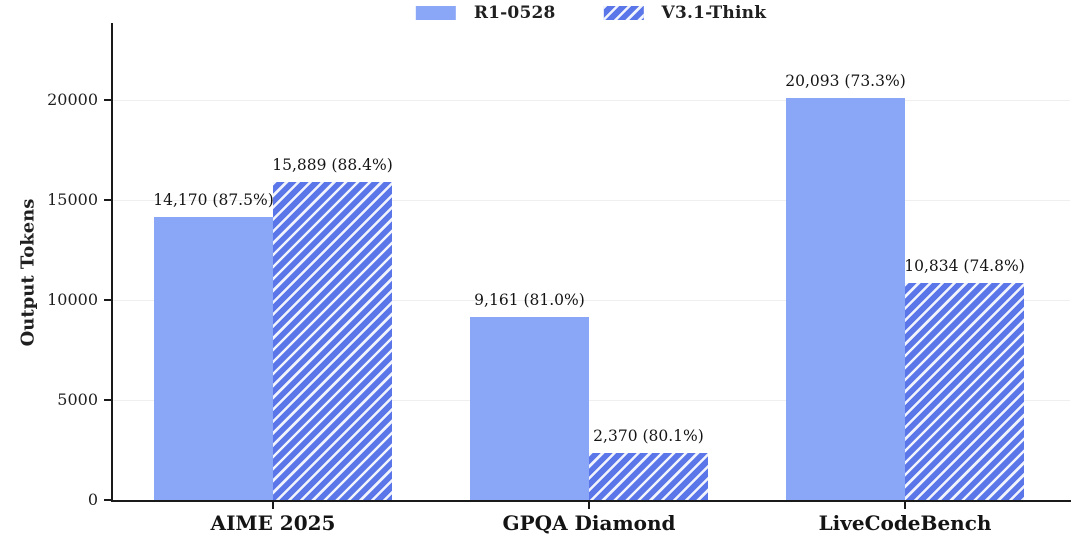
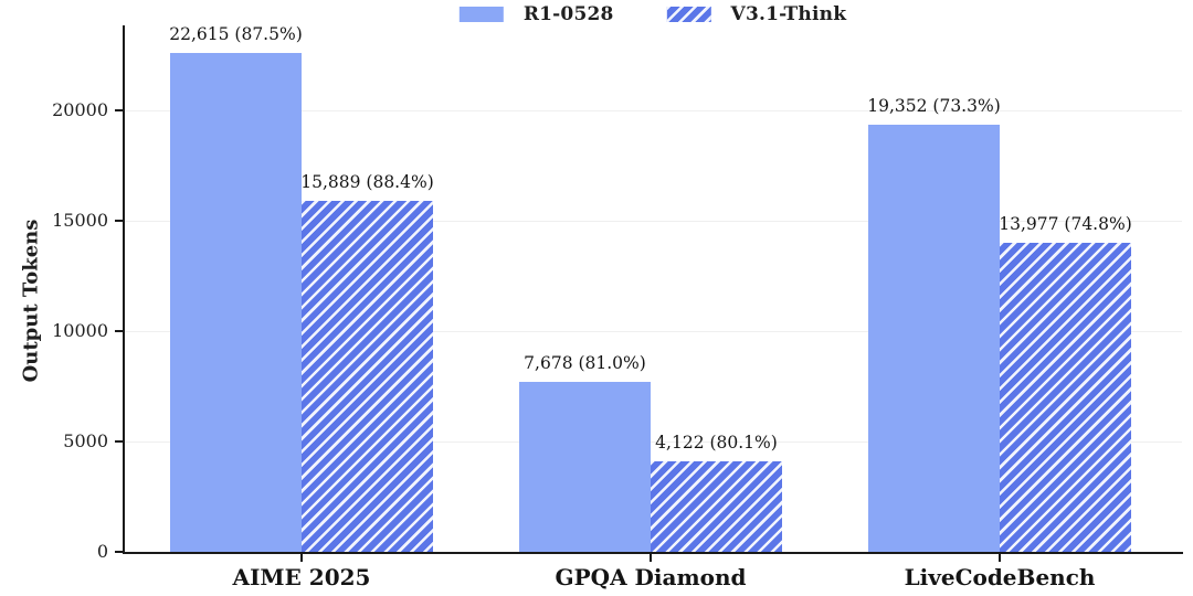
R1-0528/AIME 2025: 14,170 -> 22,615
R1-0528/GPQA Diamond: 9,161 -> 7,678
V3.1-Think/GPQA Diamond: 2,370 -> 4,122
R1-0528/LiveCodeBench: 20,093 -> 19,352
V3.1-Think/LiveCodeBench: 10,834 -> 13,977
